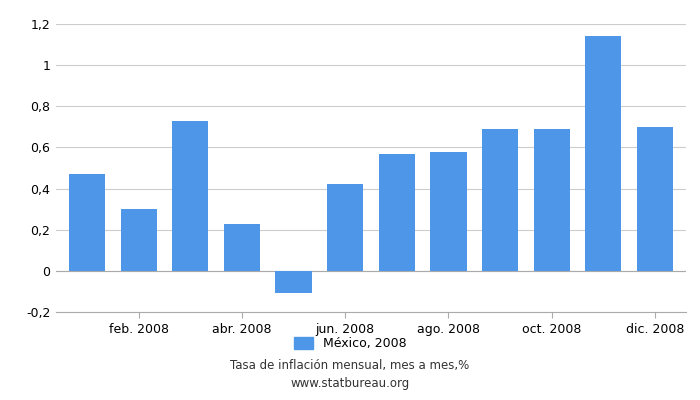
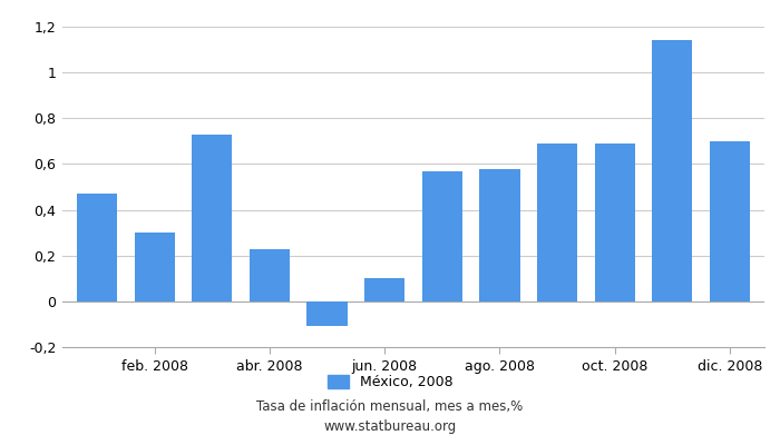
jun. 2008: 0,42 -> 0,10
